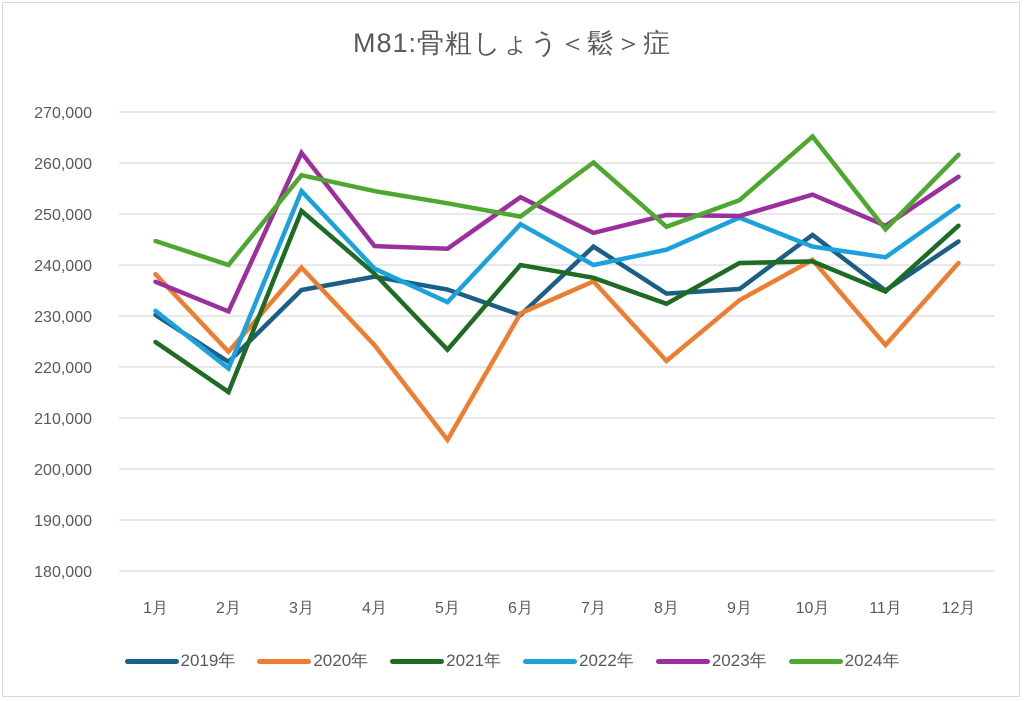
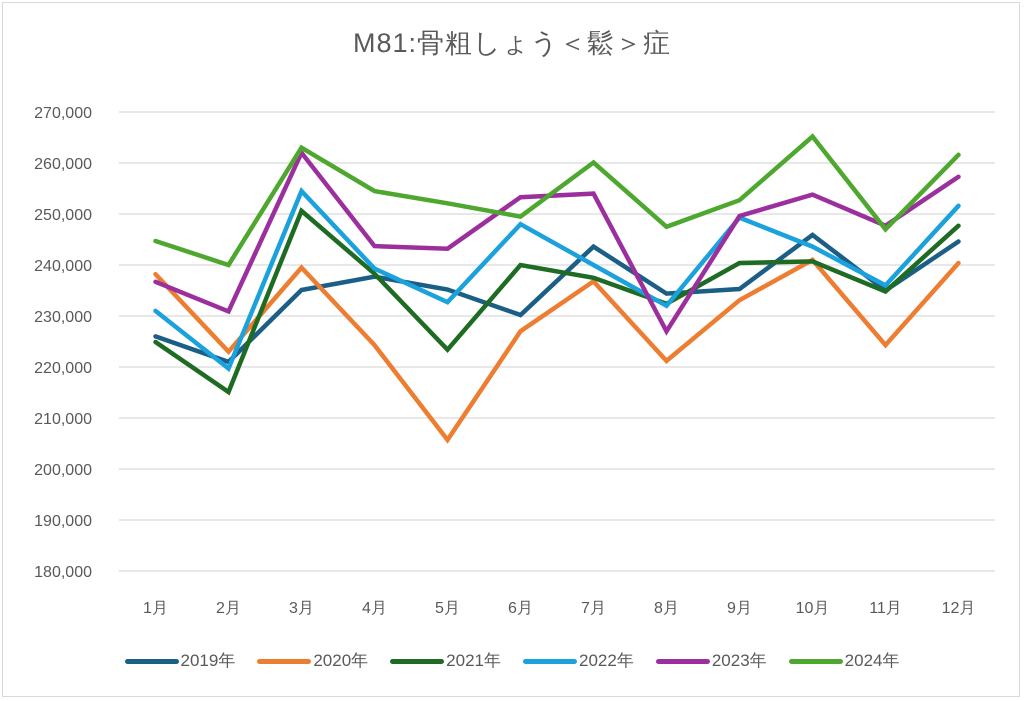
2019年/1月: 230000 -> 226000
2024年/3月: 258000 -> 263000
2020年/6月: 230000 -> 227000
2023年/7月: 246000 -> 254000
2022年/8月: 243000 -> 232000
2023年/8月: 250000 -> 227000
2022年/11月: 242000 -> 236000
